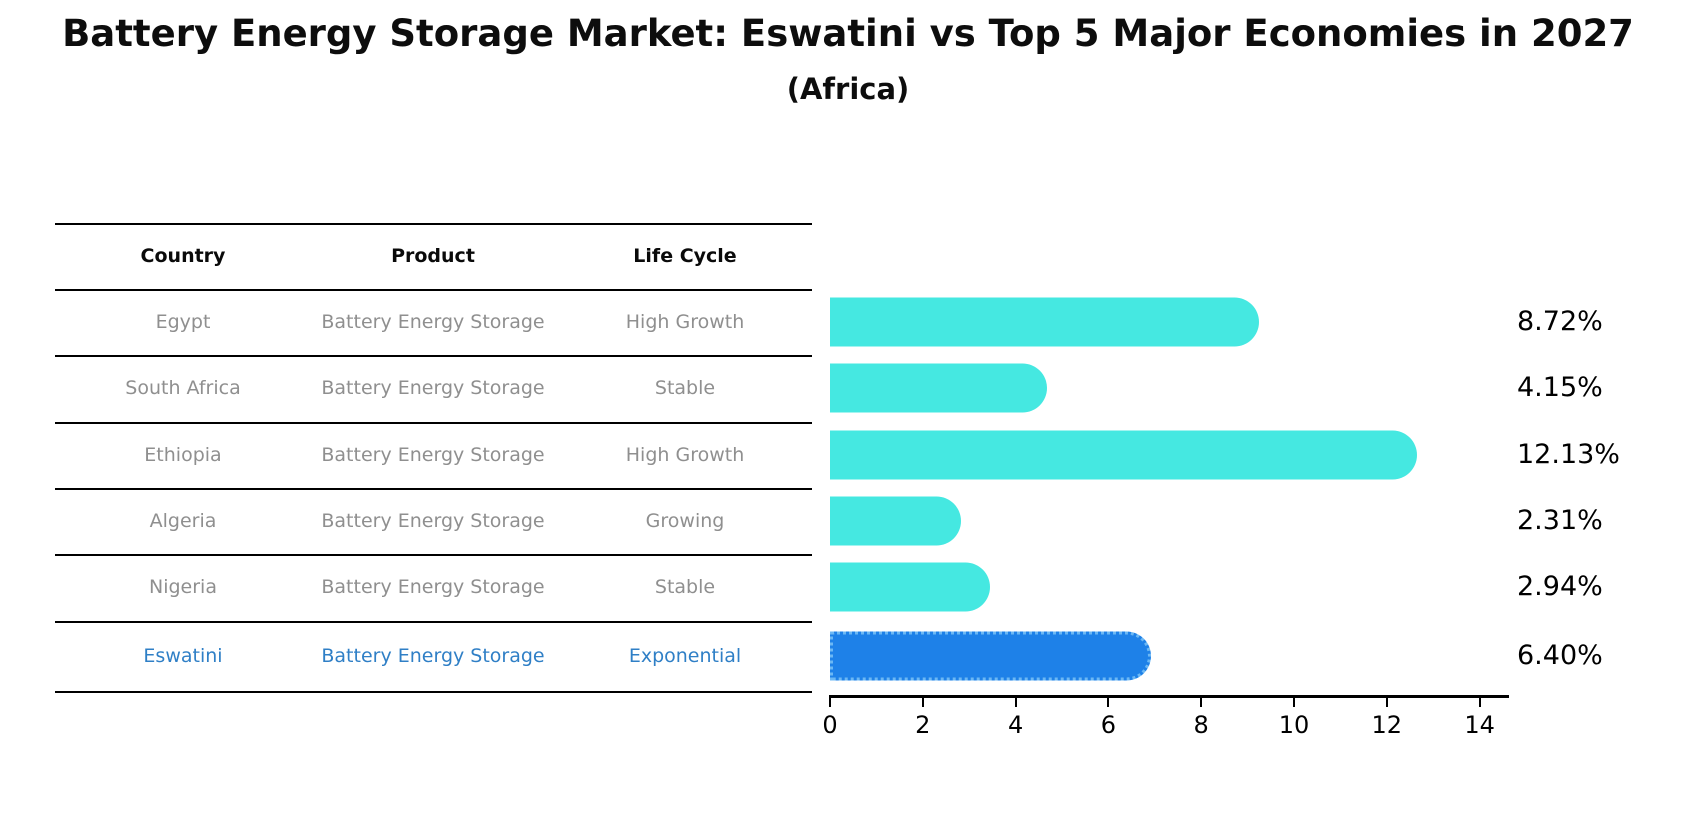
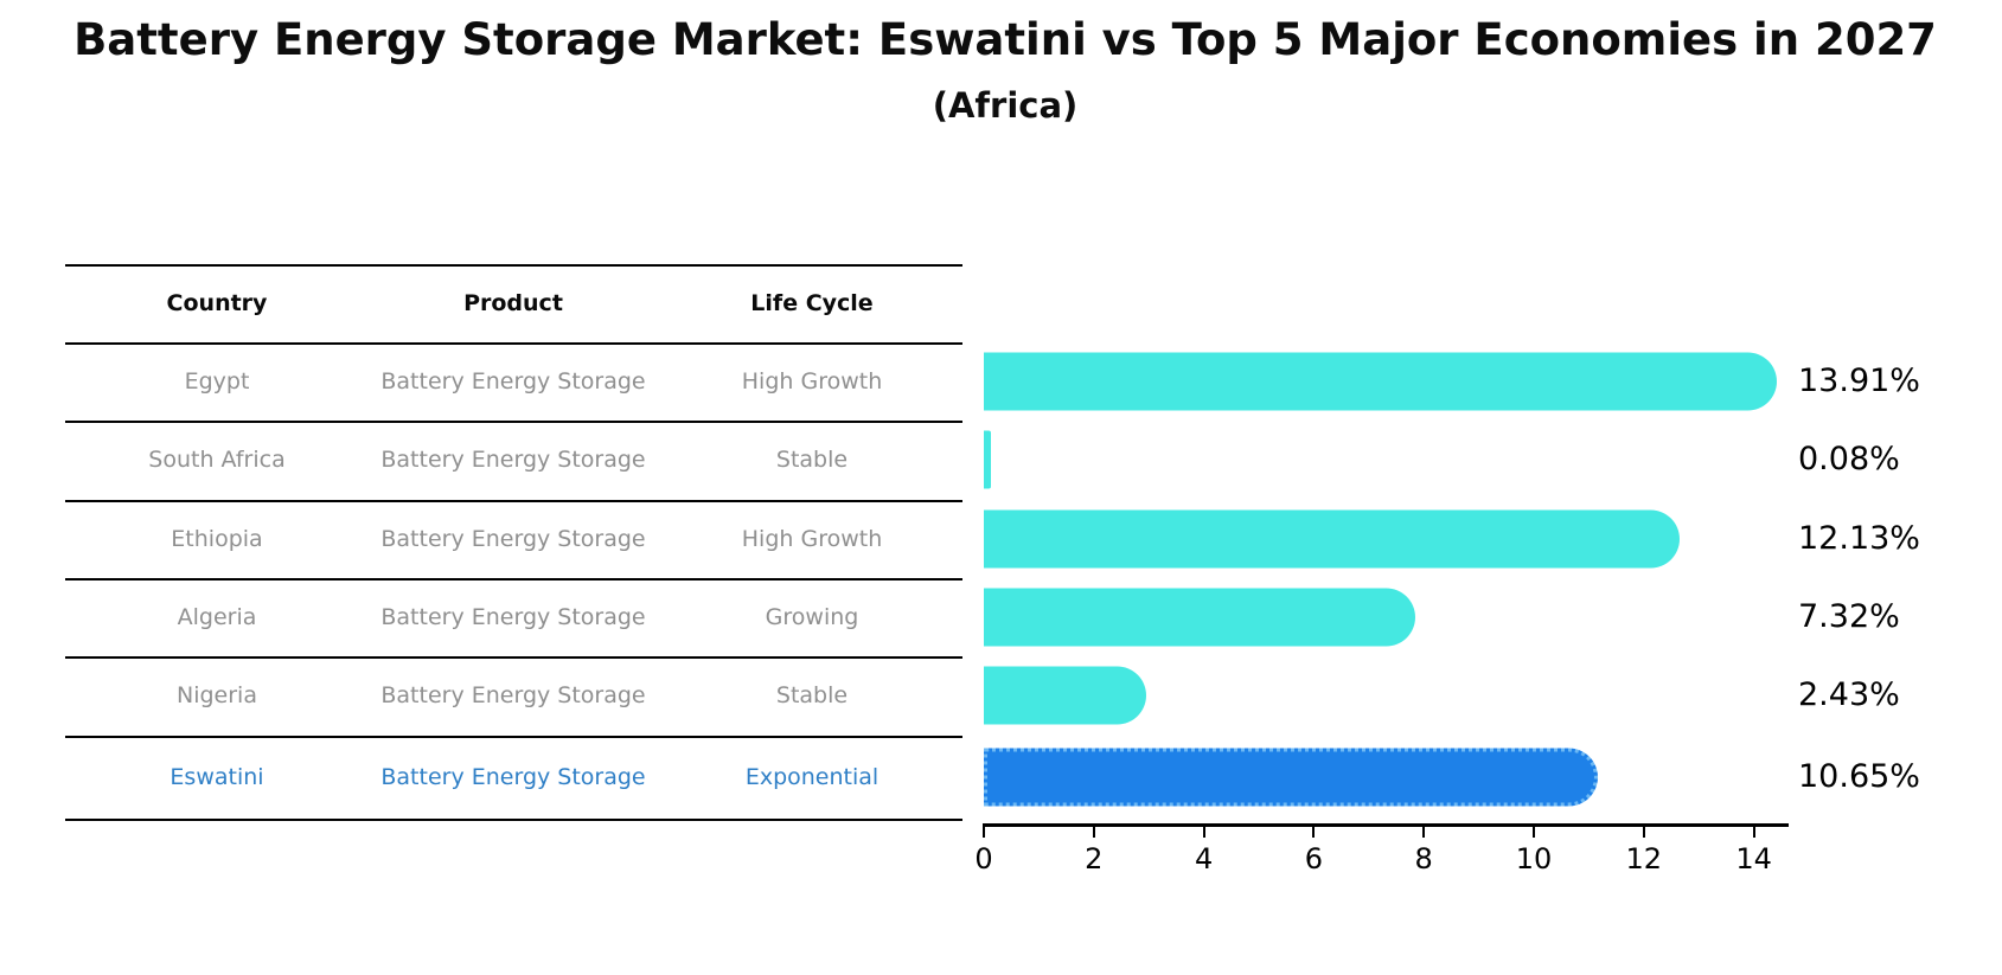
Egypt: 8.72% -> 13.91%
South Africa: 4.15% -> 0.08%
Algeria: 2.31% -> 7.32%
Nigeria: 2.94% -> 2.43%
Eswatini: 6.40% -> 10.65%
